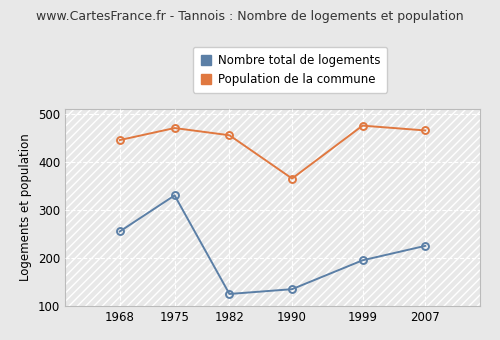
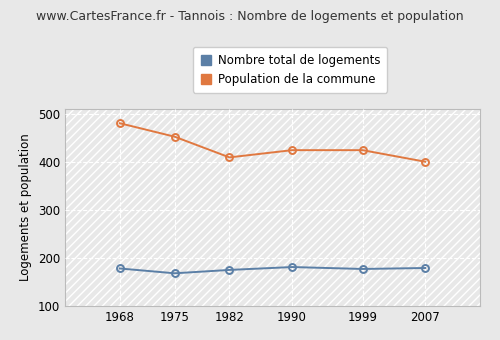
Nombre total de logements/1968: 255 -> 178
Population de la commune/1968: 445 -> 480
Nombre total de logements/1975: 330 -> 168
Population de la commune/1975: 470 -> 452
Nombre total de logements/1982: 125 -> 175
Population de la commune/1982: 455 -> 409
Nombre total de logements/1990: 135 -> 181
Population de la commune/1990: 365 -> 424
Nombre total de logements/1999: 195 -> 177
Population de la commune/1999: 475 -> 424
Nombre total de logements/2007: 225 -> 179
Population de la commune/2007: 465 -> 400
